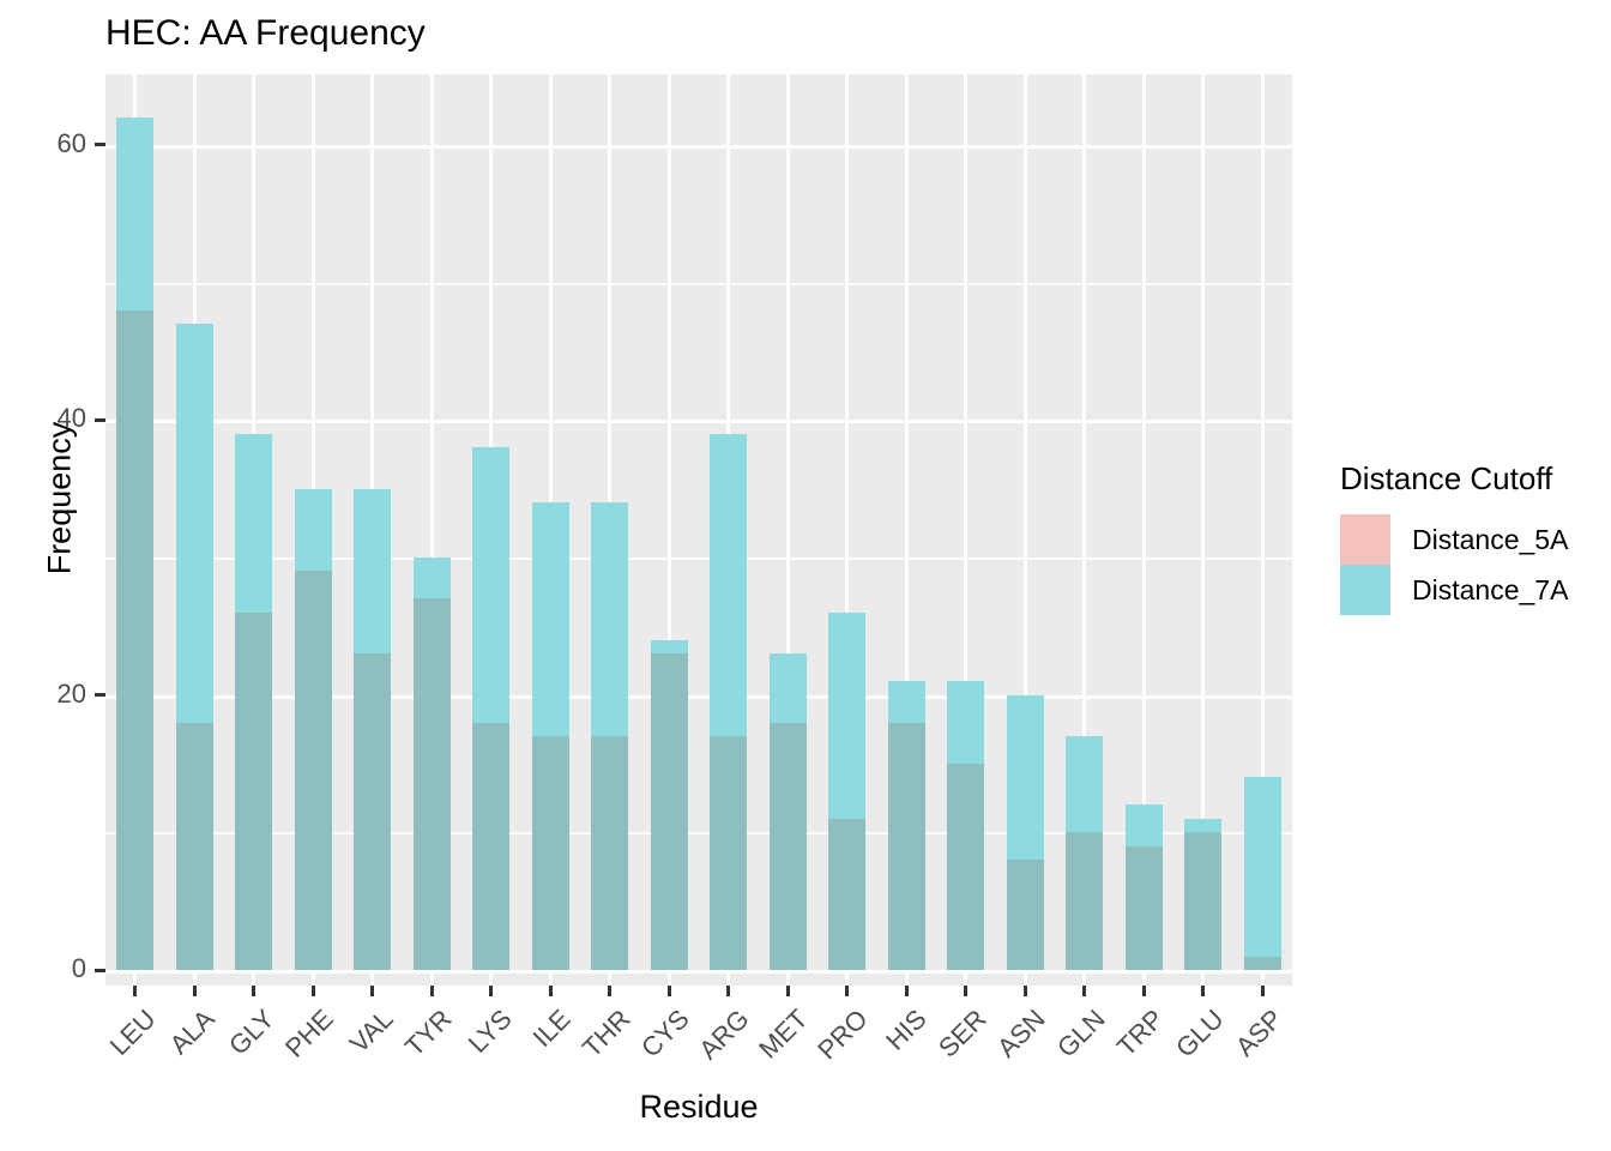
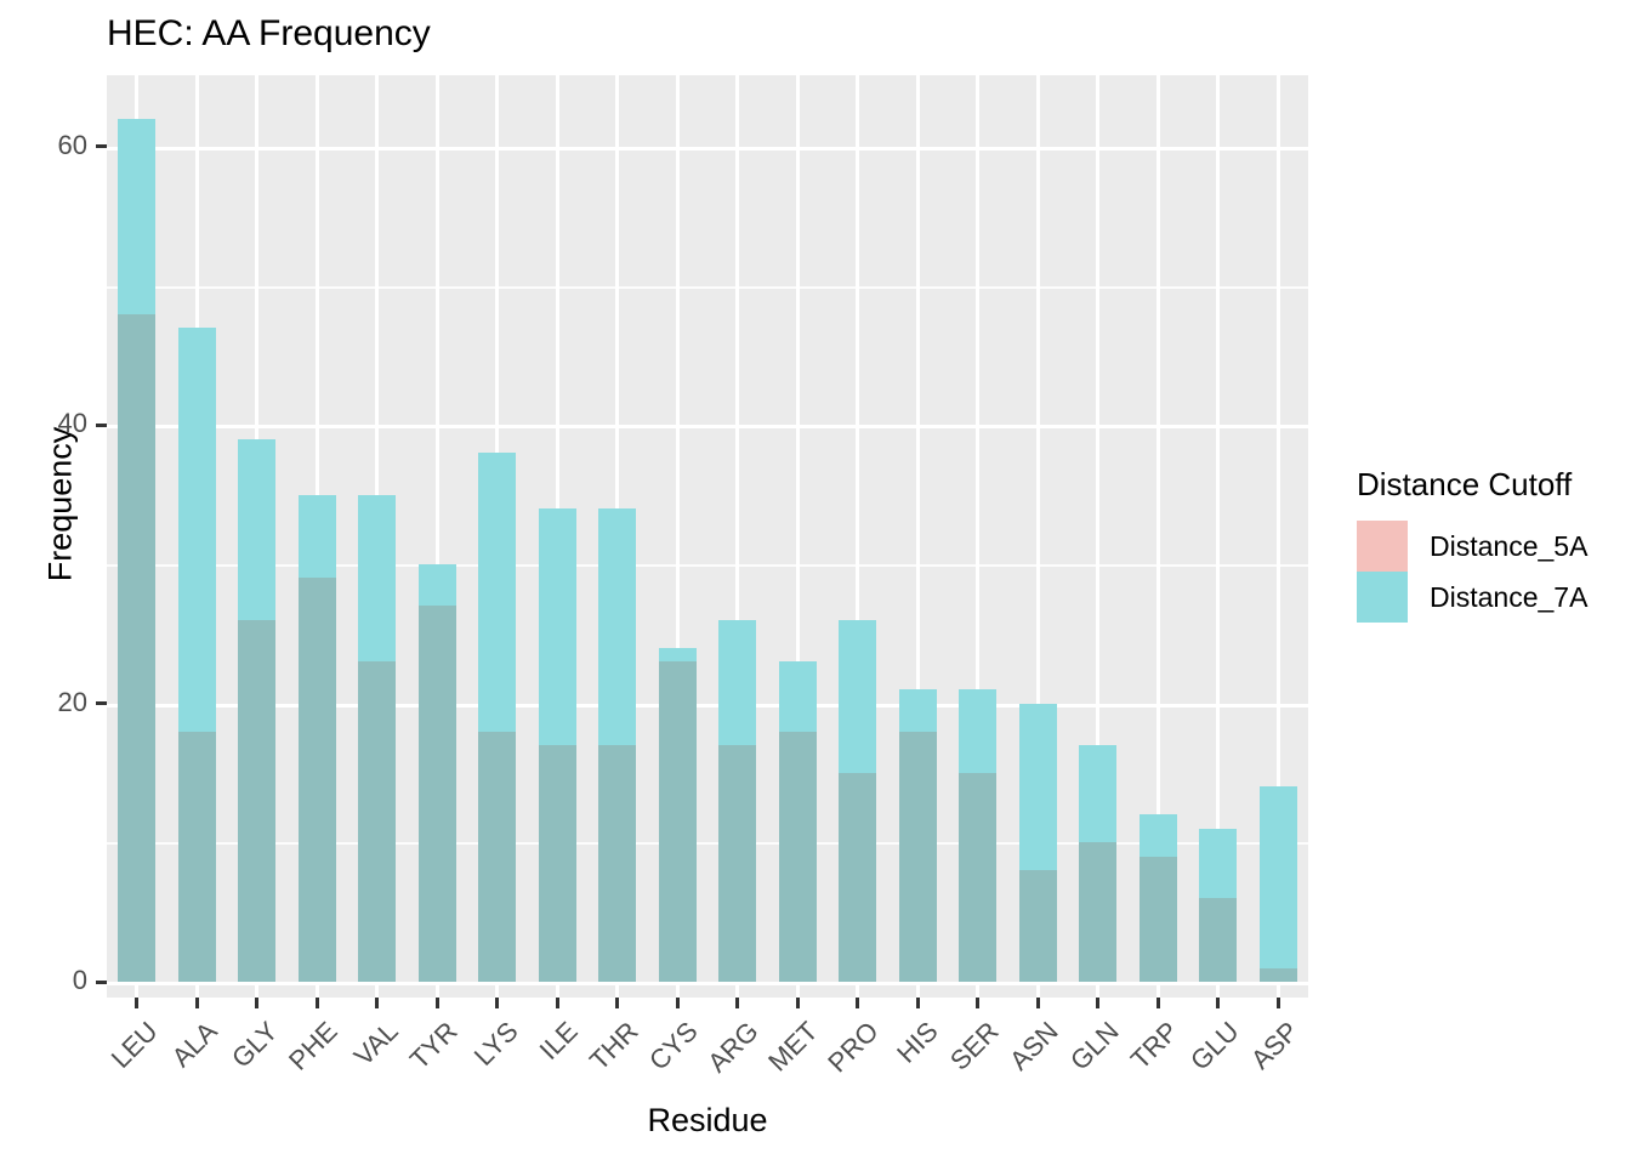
Distance_7A/ARG: 39 -> 26
Distance_5A/PRO: 11 -> 15
Distance_5A/GLU: 10 -> 6
